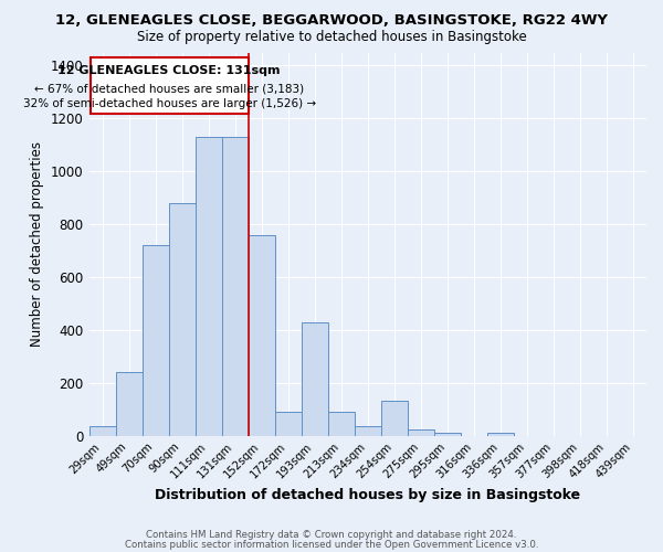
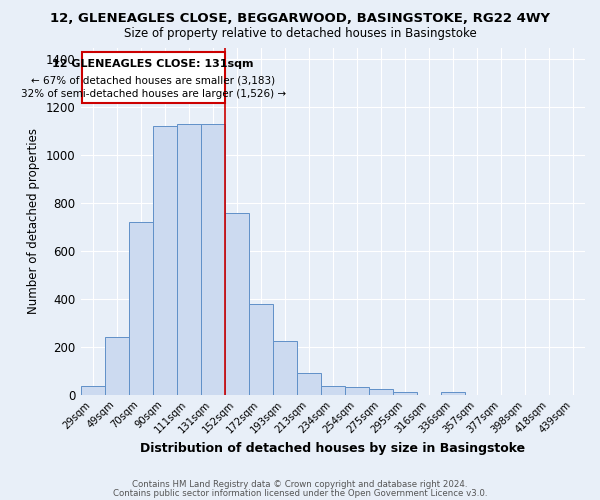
90sqm: 880 -> 1120
172sqm: 90 -> 380
193sqm: 430 -> 225
254sqm: 130 -> 30
